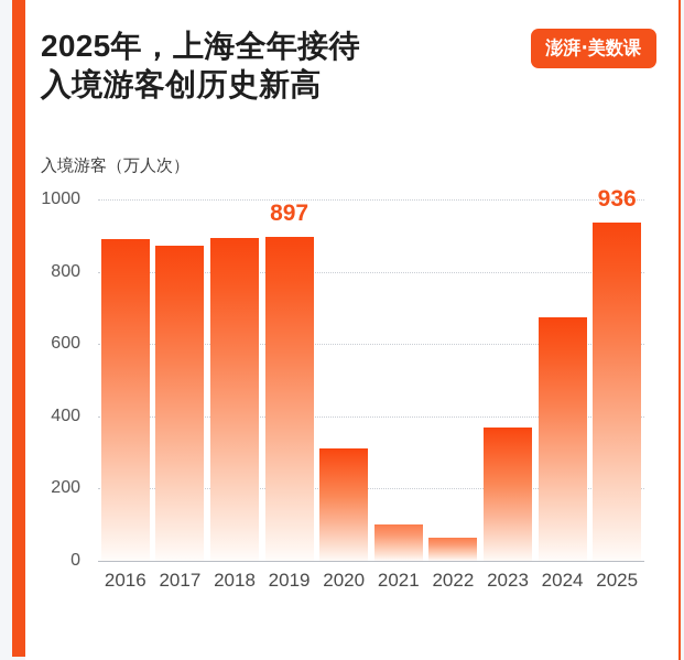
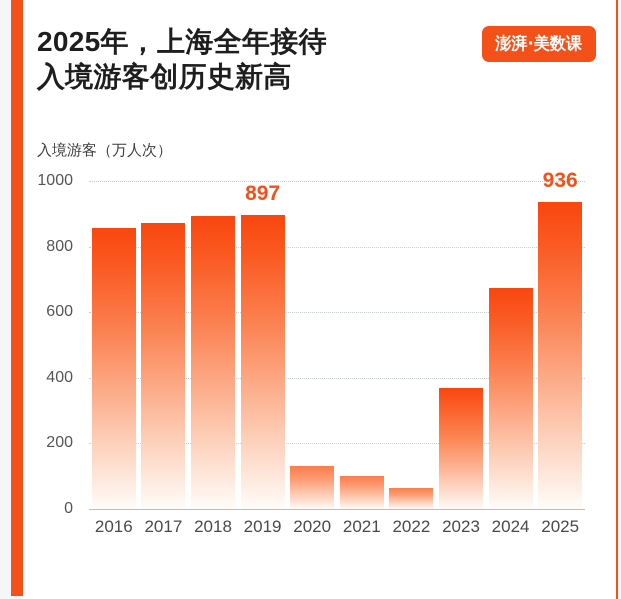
2016: 890 -> 860
2020: 310 -> 130
